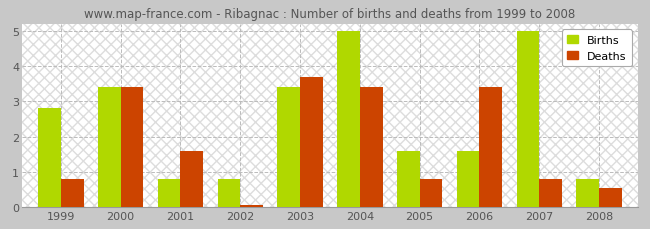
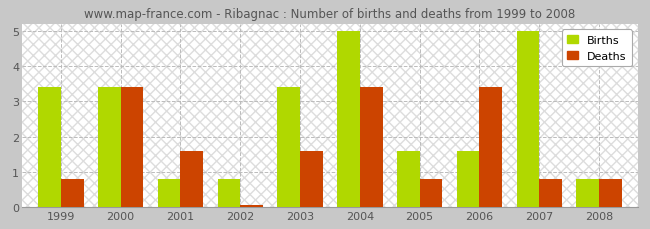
Births/1999: 2.8 -> 3.4
Deaths/2003: 3.70 -> 1.60
Deaths/2008: 0.55 -> 0.80
